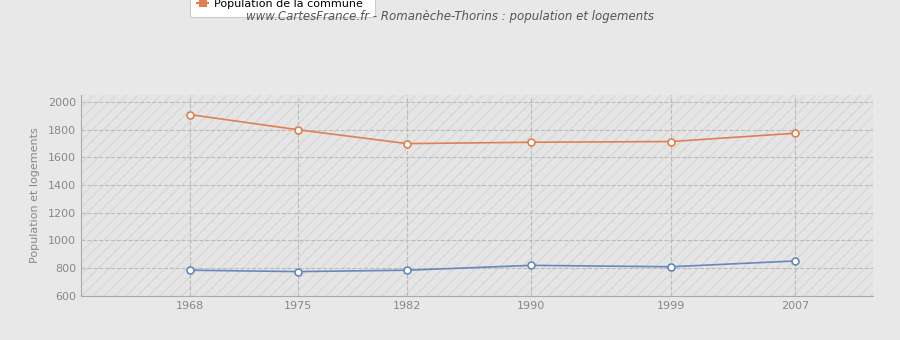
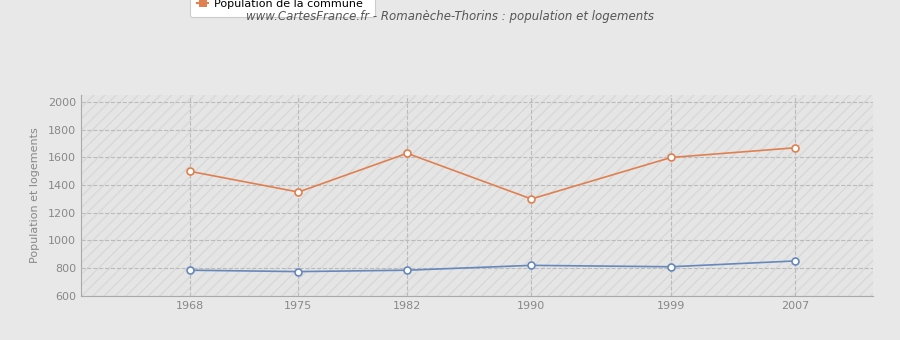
Population de la commune/1968: 1910 -> 1500
Population de la commune/1975: 1800 -> 1350
Population de la commune/1982: 1700 -> 1630
Population de la commune/1990: 1710 -> 1300
Population de la commune/1999: 1720 -> 1600
Population de la commune/2007: 1780 -> 1670
